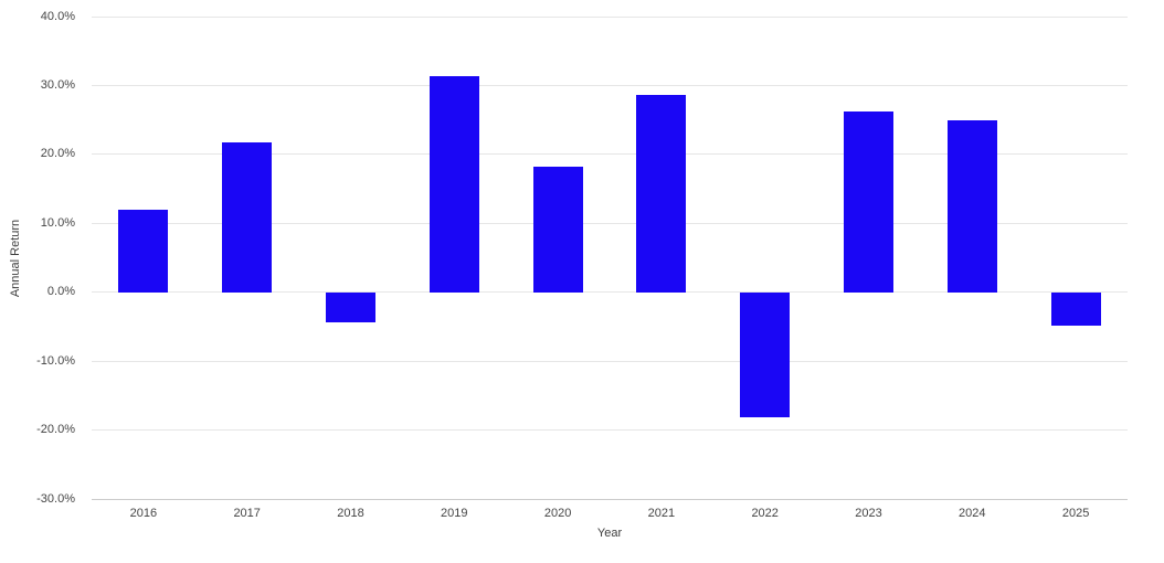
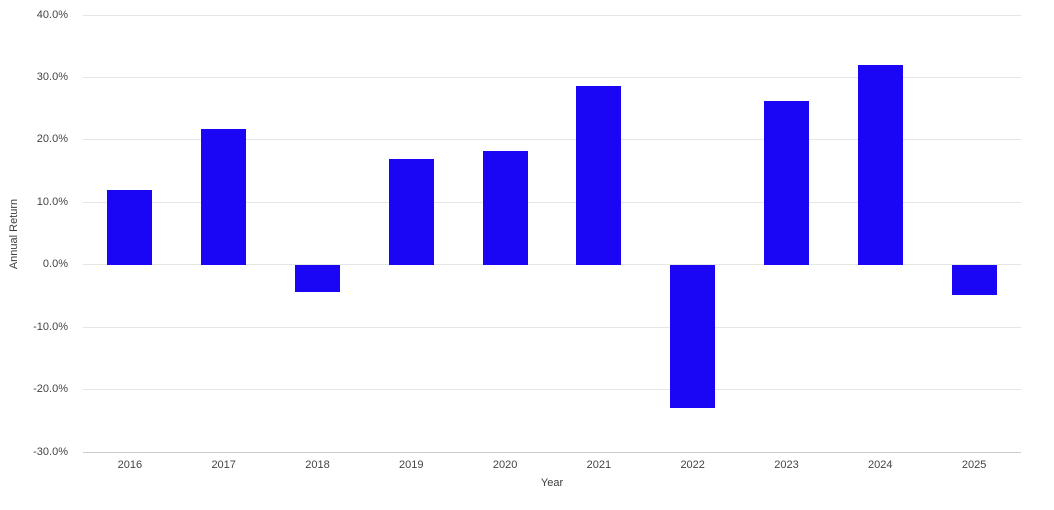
2019: 31% -> 17%
2022: -18% -> -23%
2024: 25% -> 32%
